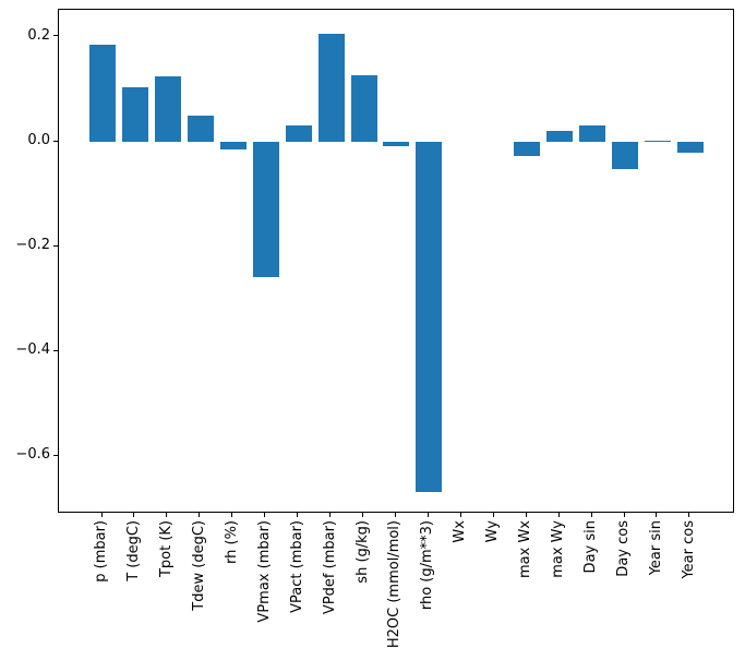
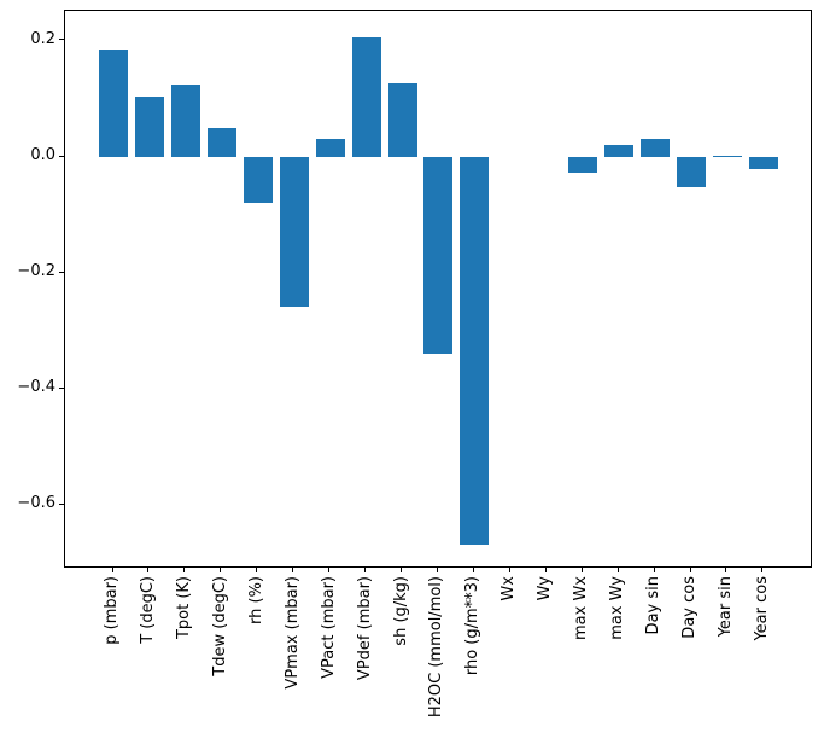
rh (%): -0.01 -> -0.08
H2OC (mmol/mol): -0.01 -> -0.34
